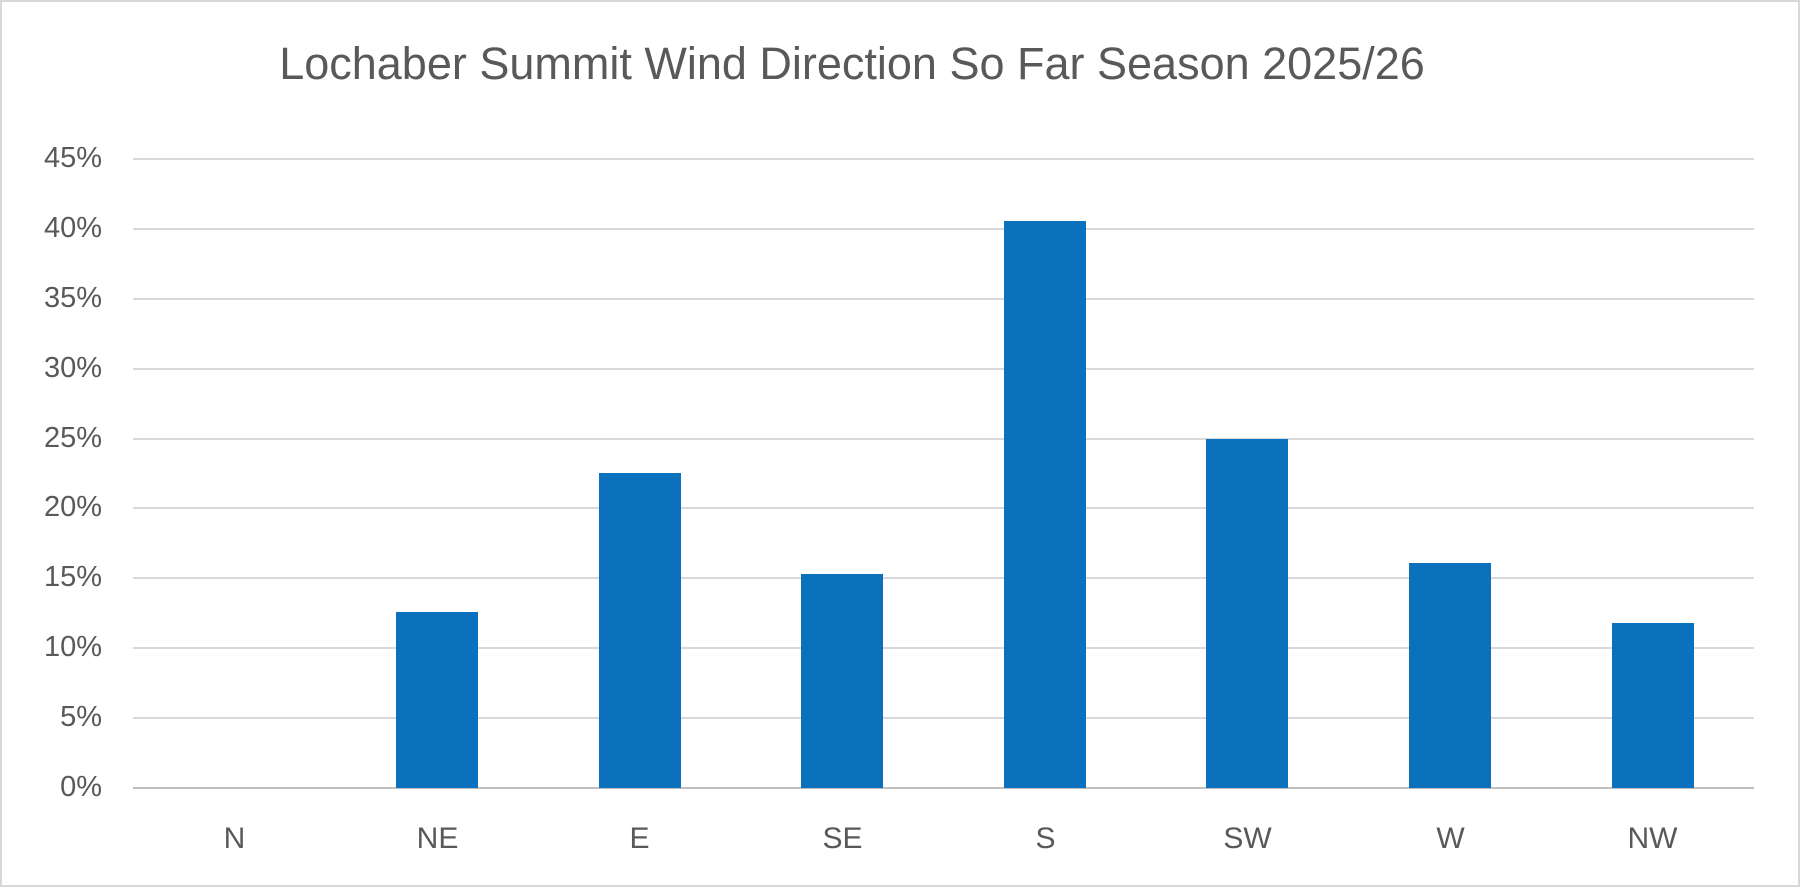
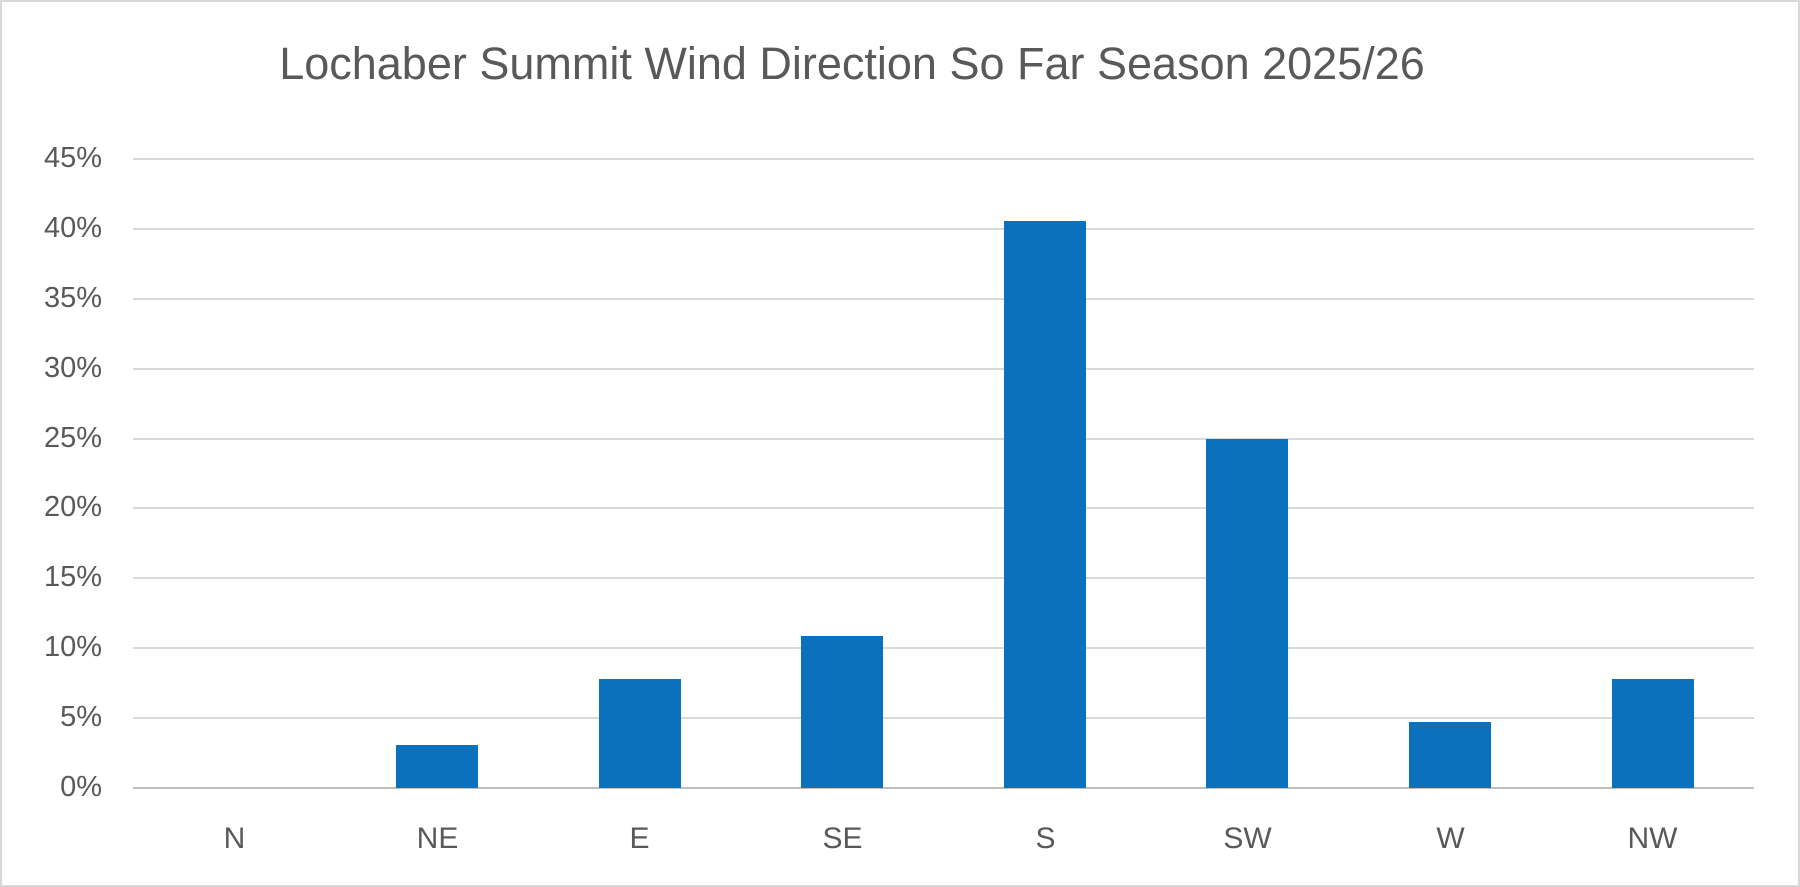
NE: 12.6% -> 3.1%
E: 22.5% -> 7.8%
SE: 15.3% -> 10.9%
W: 16.1% -> 4.7%
NW: 11.8% -> 7.8%
